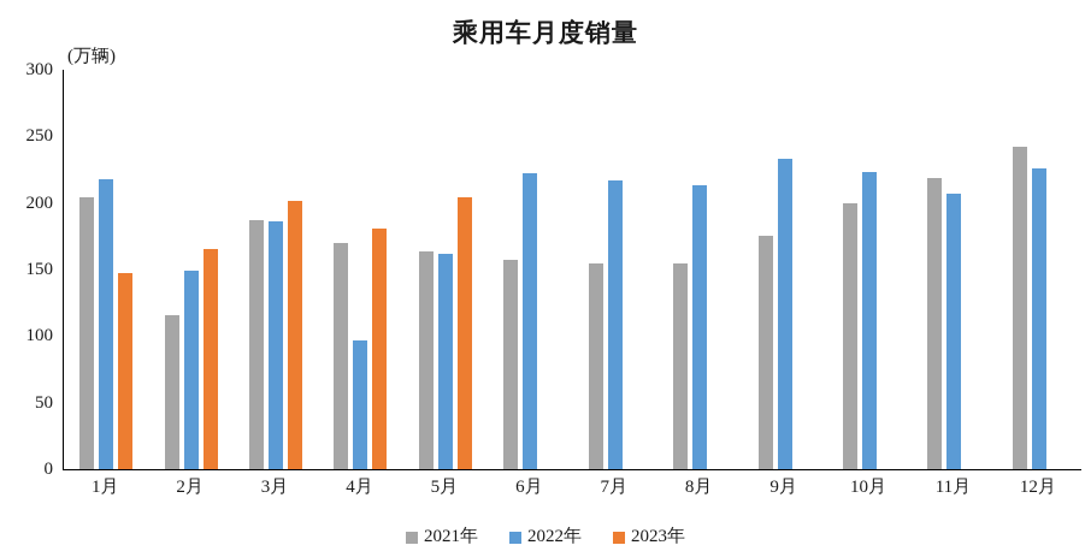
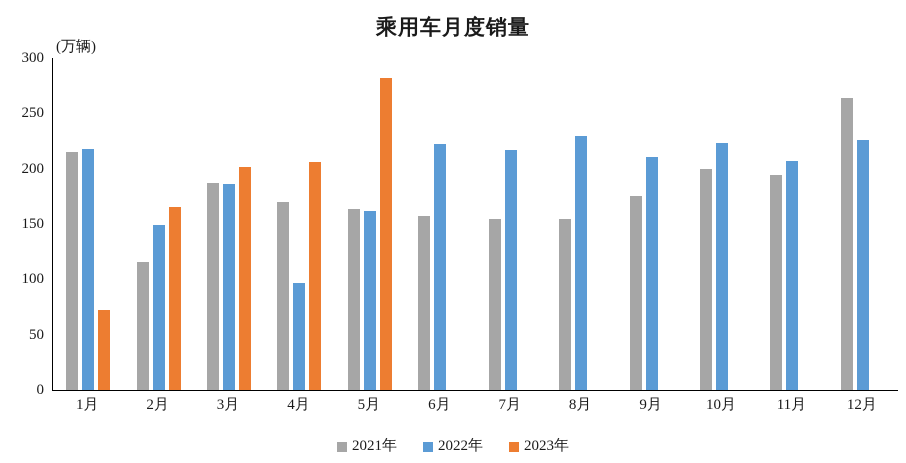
2021年/1月: 204 -> 215
2023年/1月: 147 -> 72
2023年/4月: 181 -> 206
2023年/5月: 204 -> 282
2022年/8月: 213 -> 230
2022年/9月: 233 -> 211
2021年/11月: 219 -> 194
2021年/12月: 242 -> 264
